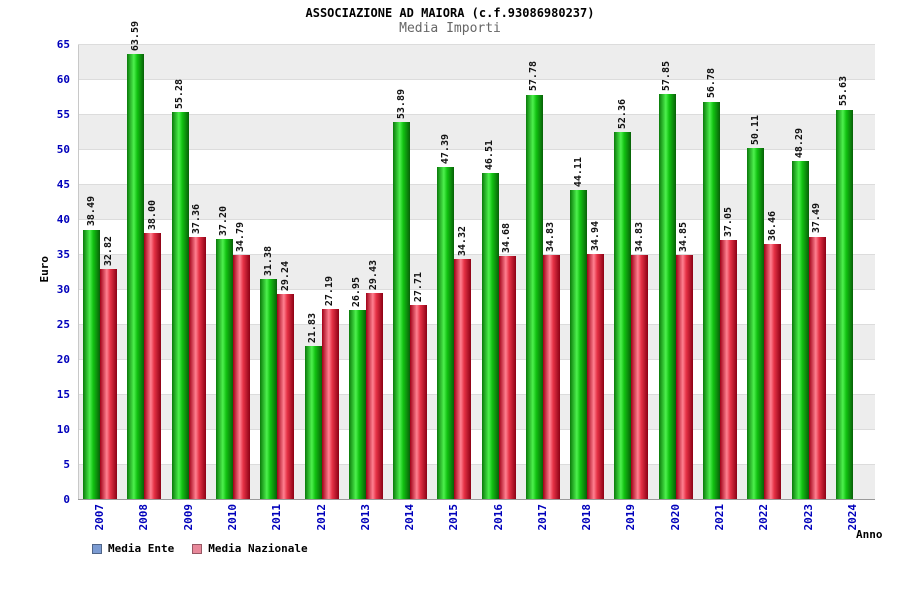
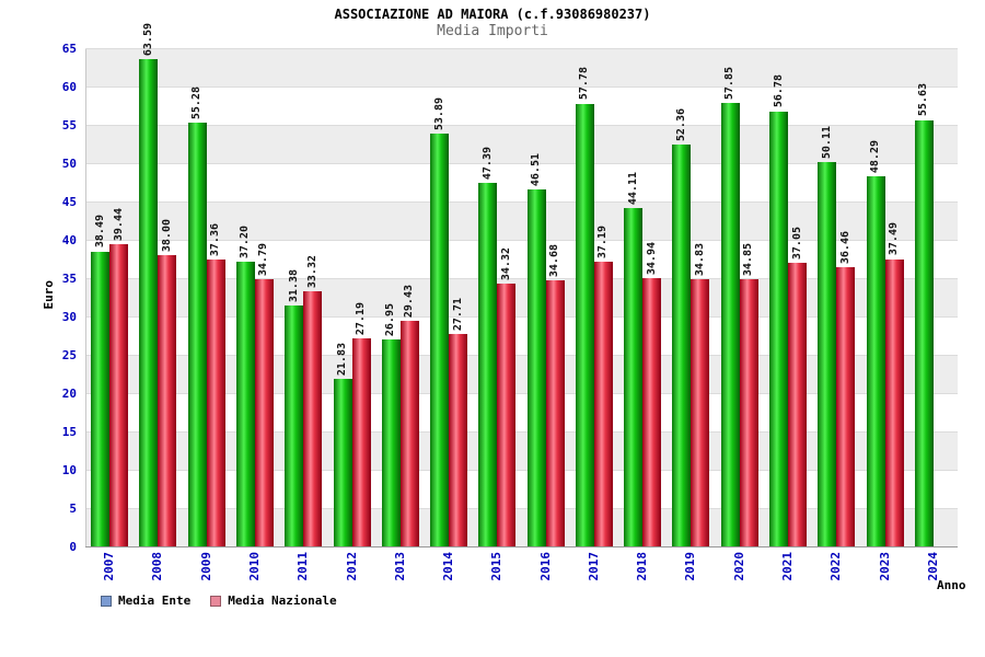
Media Nazionale/2007: 32.82 -> 39.44
Media Nazionale/2011: 29.24 -> 33.32
Media Nazionale/2017: 34.83 -> 37.19
